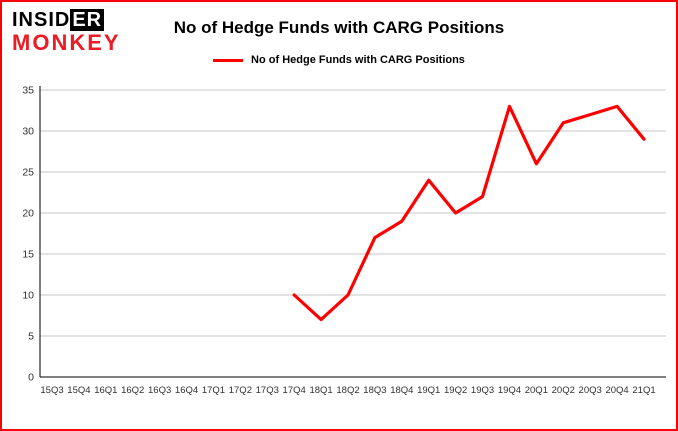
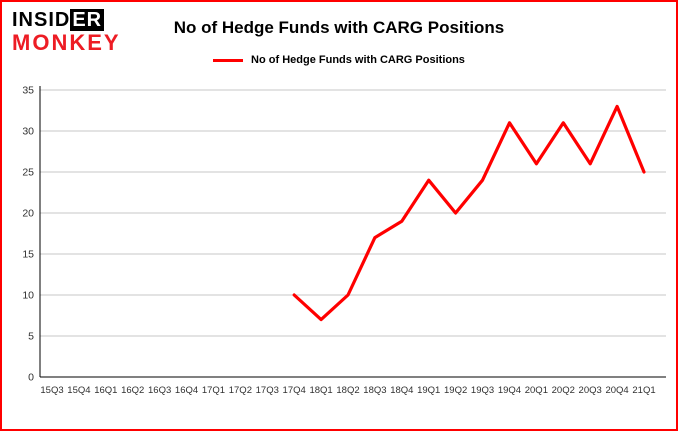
19Q3: 22 -> 24
19Q4: 33 -> 31
20Q3: 32 -> 26
21Q1: 29 -> 25
